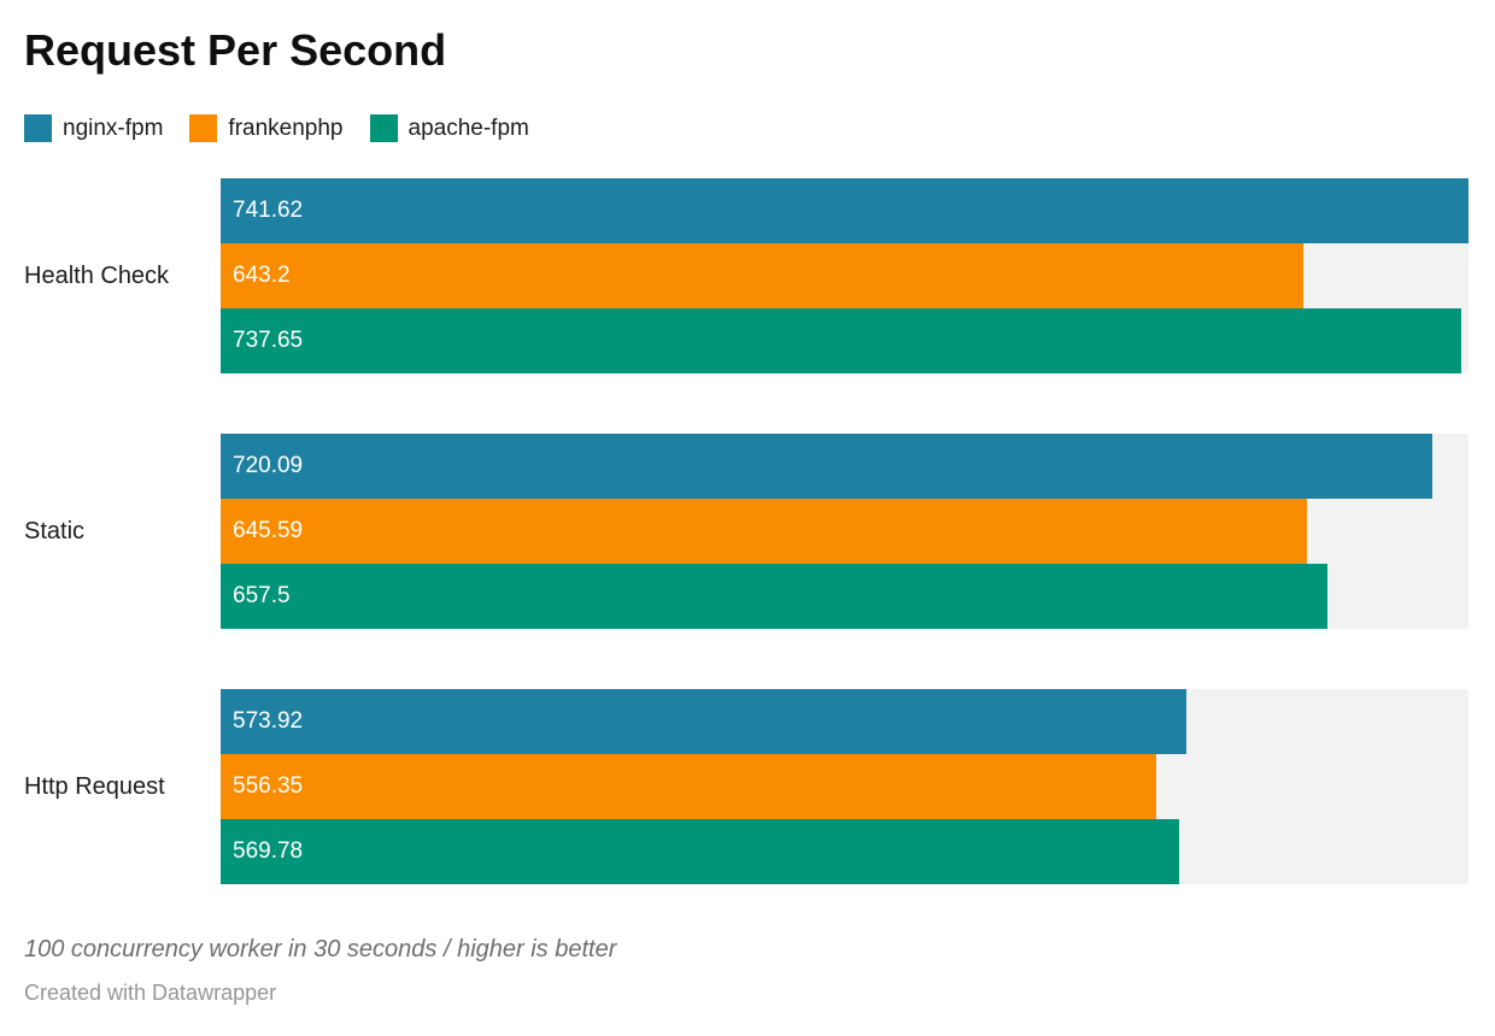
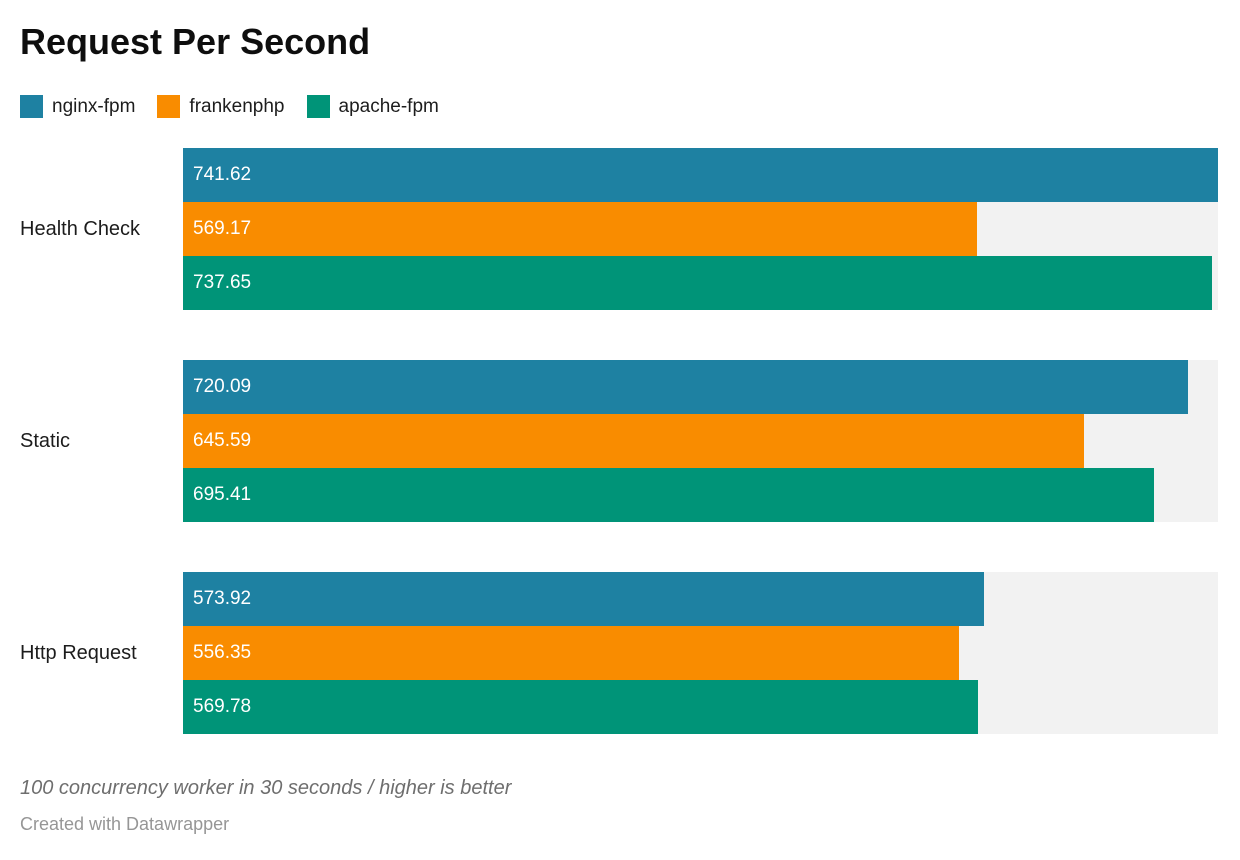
frankenphp/Health Check: 643.2 -> 569.17
apache-fpm/Static: 657.5 -> 695.41
